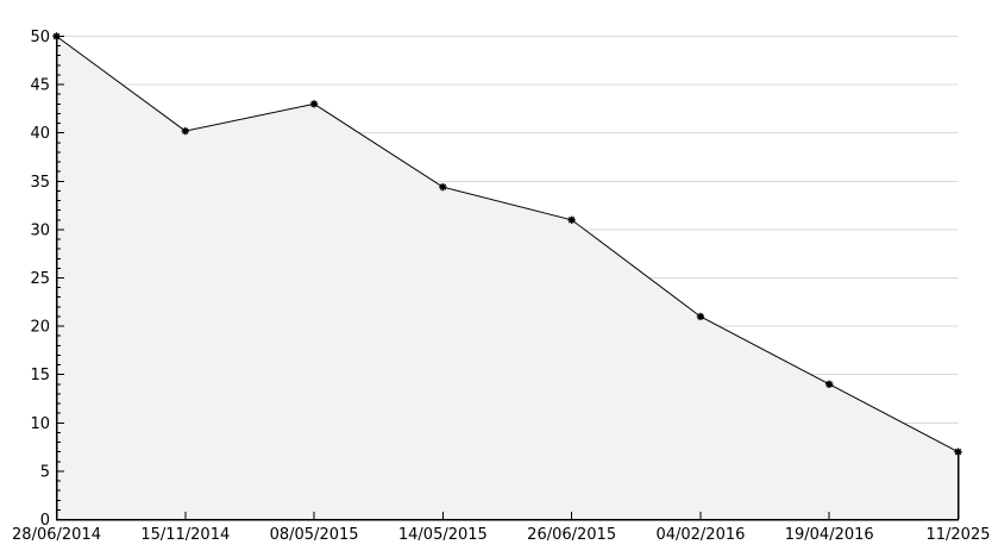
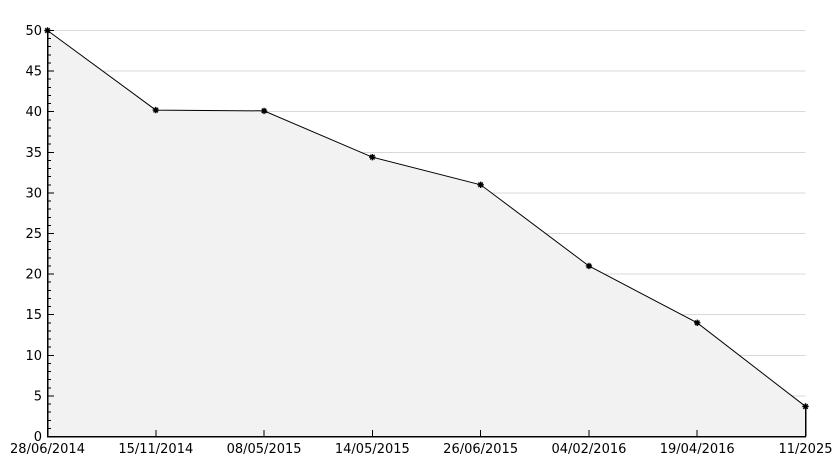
08/05/2015: 43 -> 40
11/2025: 7 -> 4
